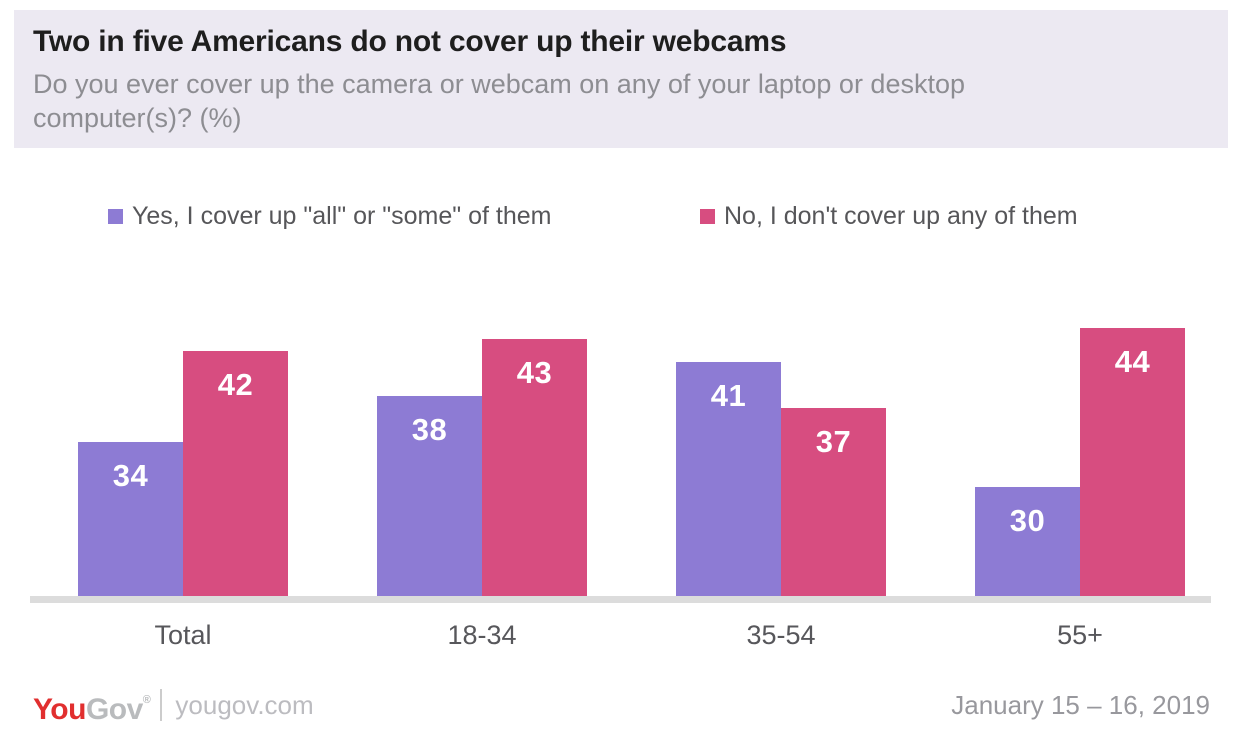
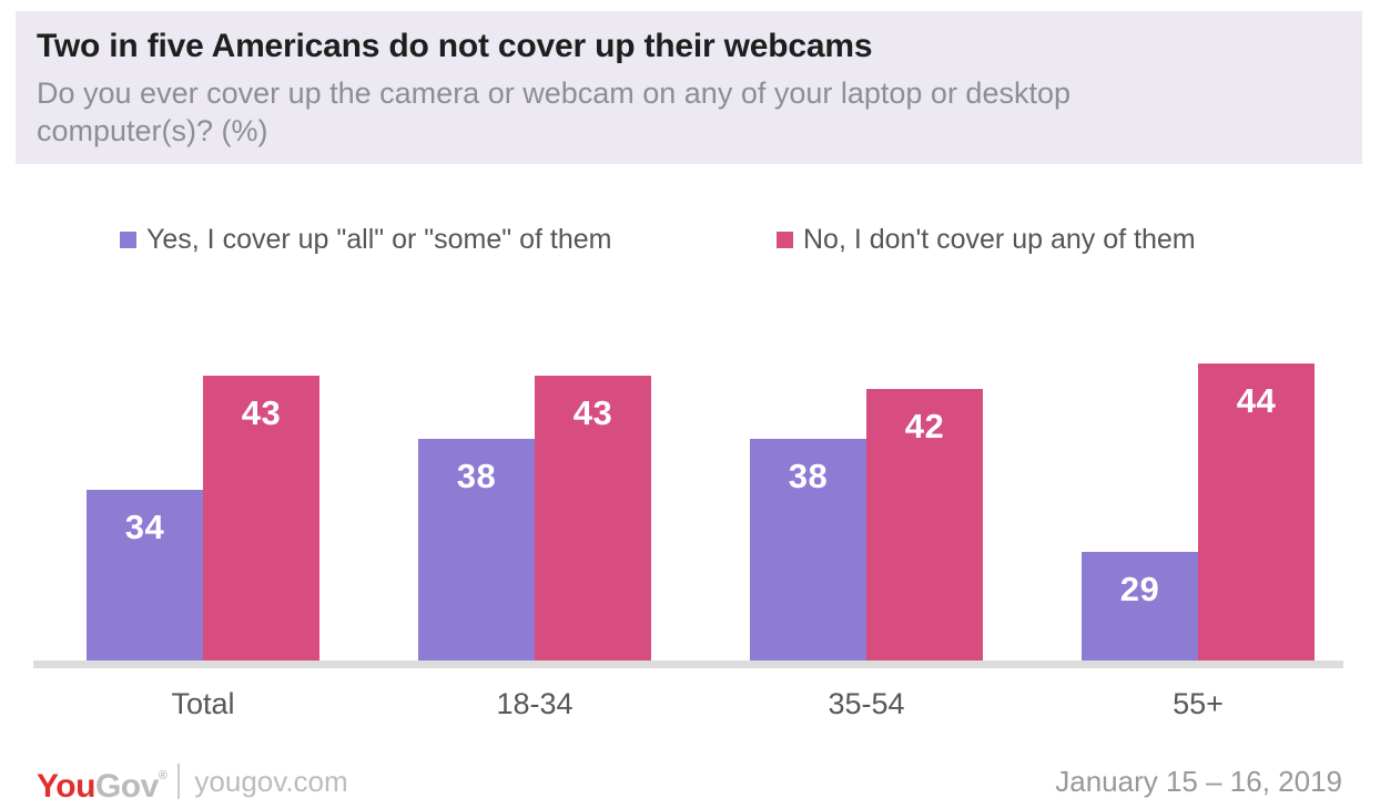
No, I don't cover up any of them/Total: 42 -> 43
Yes, I cover up "all" or "some" of them/35-54: 41 -> 38
No, I don't cover up any of them/35-54: 37 -> 42
Yes, I cover up "all" or "some" of them/55+: 30 -> 29
